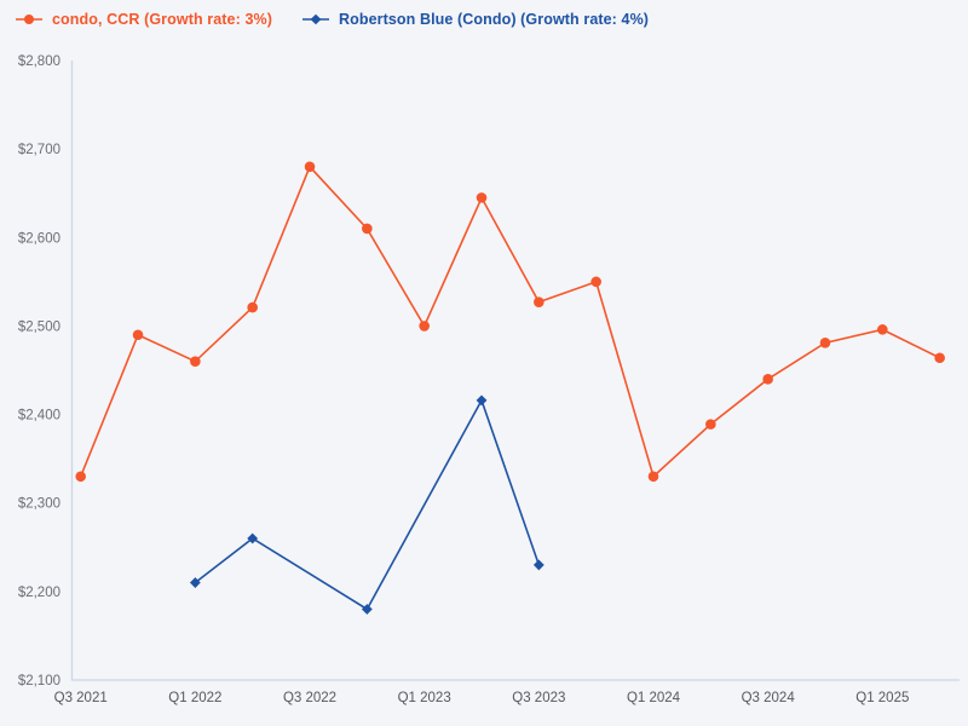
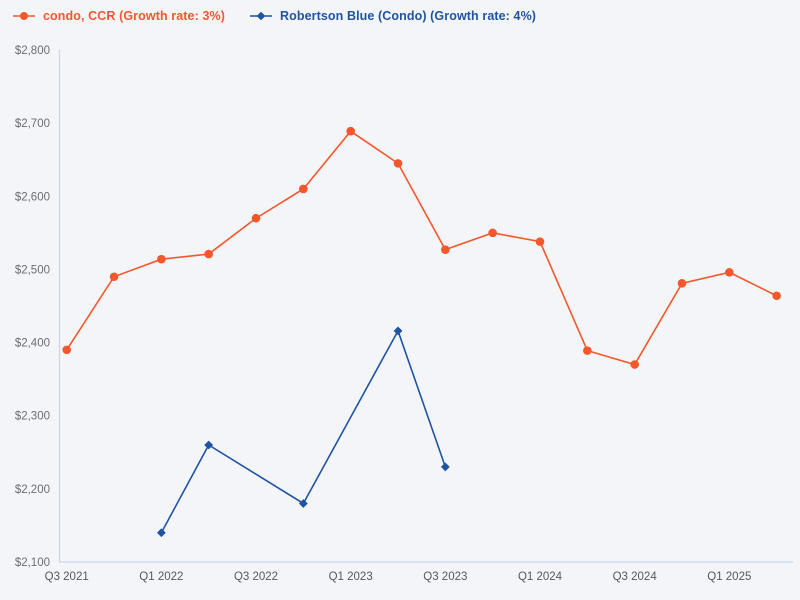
condo, CCR (Growth rate: 3%)/Q3 2021: $2330 -> $2390
condo, CCR (Growth rate: 3%)/Q1 2022: $2460 -> $2510
Robertson Blue (Condo) (Growth rate: 4%)/Q1 2022: $2210 -> $2140
condo, CCR (Growth rate: 3%)/Q3 2022: $2680 -> $2570
condo, CCR (Growth rate: 3%)/Q1 2023: $2500 -> $2690
condo, CCR (Growth rate: 3%)/Q1 2024: $2330 -> $2540
condo, CCR (Growth rate: 3%)/Q3 2024: $2440 -> $2370
